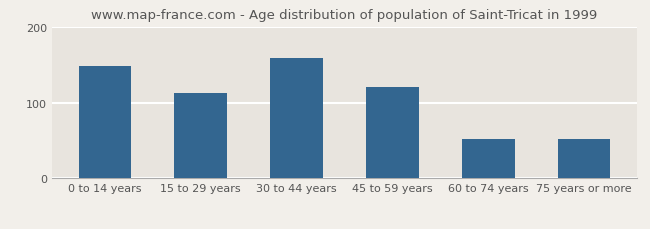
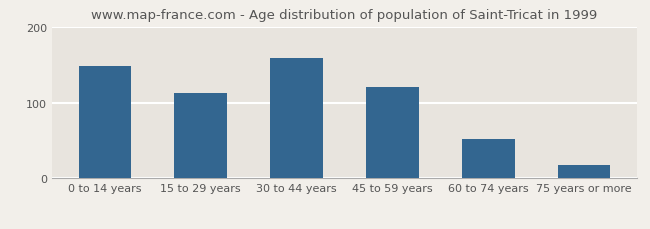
75 years or more: 52 -> 18
